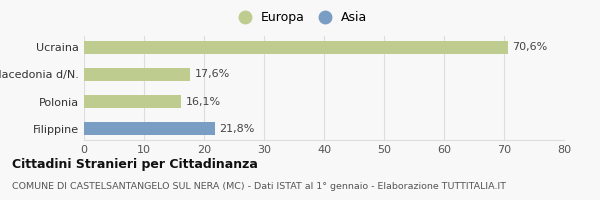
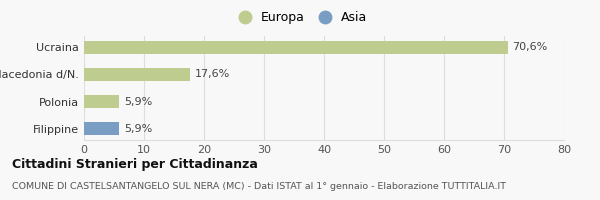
Polonia: 16,1% -> 5,9%
Filippine: 21,8% -> 5,9%
